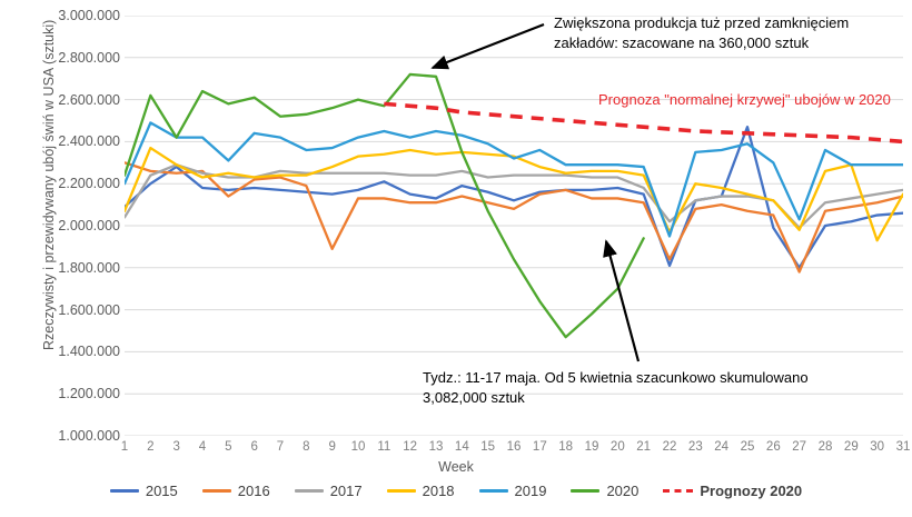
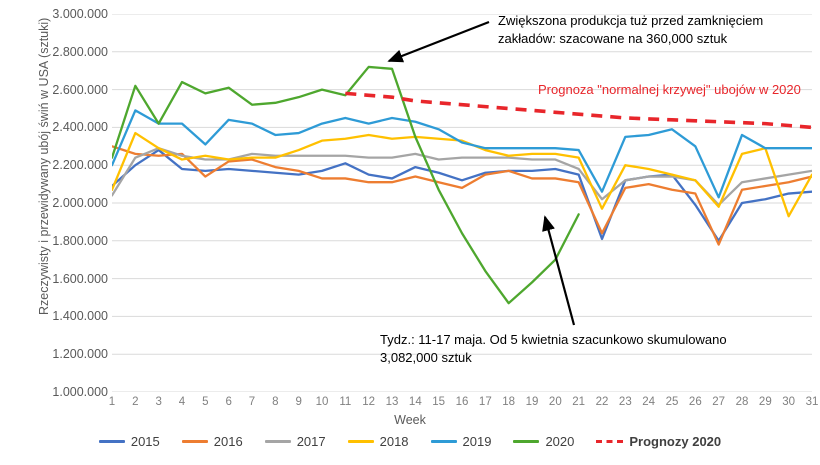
2016/9: 1890000 -> 2170000
2019/17: 2360000 -> 2290000
2019/22: 1950000 -> 2060000
2015/25: 2470000 -> 2150000
